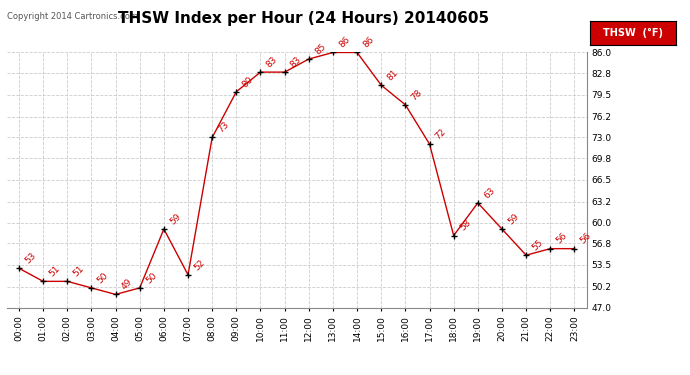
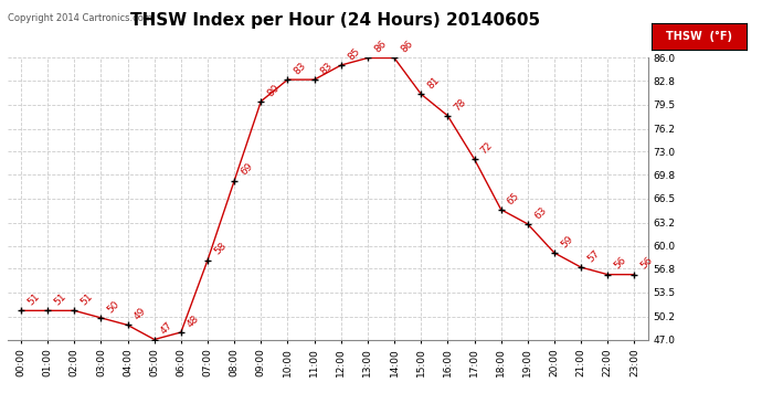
00:00: 53 -> 51
05:00: 50 -> 47
06:00: 59 -> 48
07:00: 52 -> 58
08:00: 73 -> 69
18:00: 58 -> 65
21:00: 55 -> 57
